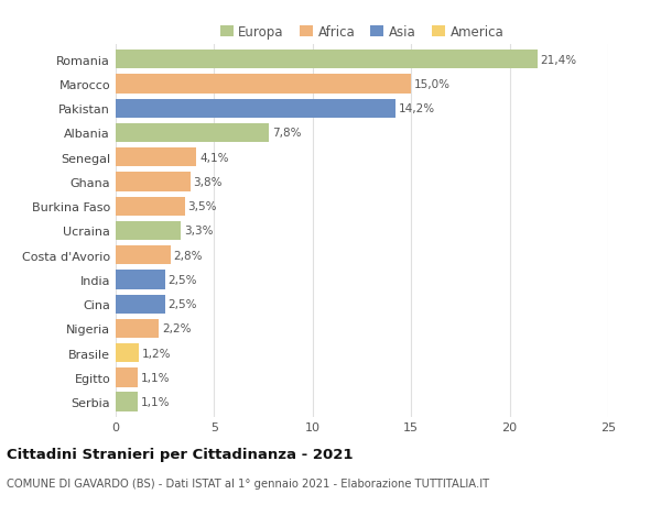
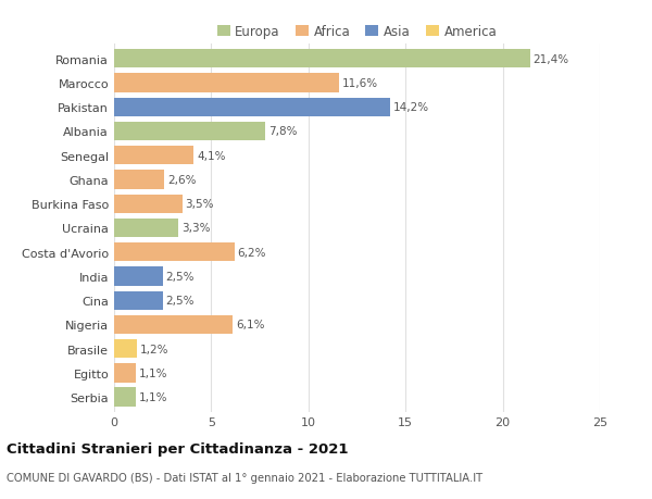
Marocco: 15,0% -> 11,6%
Ghana: 3,8% -> 2,6%
Costa d'Avorio: 2,8% -> 6,2%
Nigeria: 2,2% -> 6,1%
